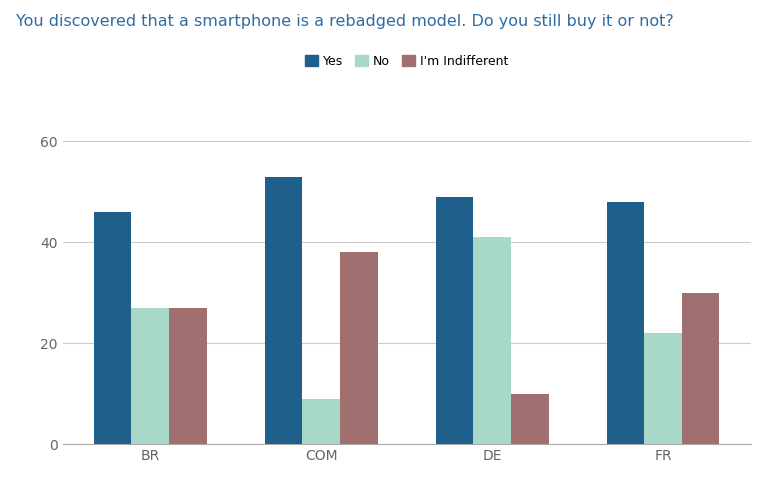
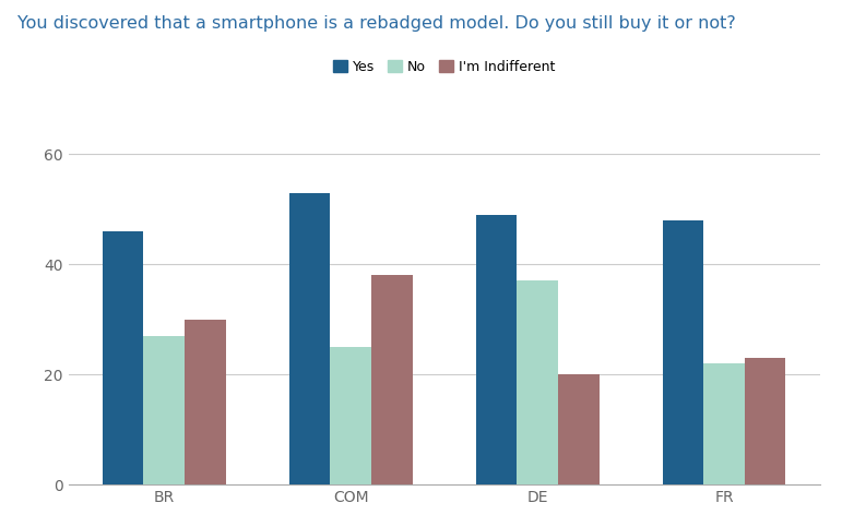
I'm Indifferent/BR: 27 -> 30
No/COM: 9 -> 25
No/DE: 41 -> 37
I'm Indifferent/DE: 10 -> 20
I'm Indifferent/FR: 30 -> 23
